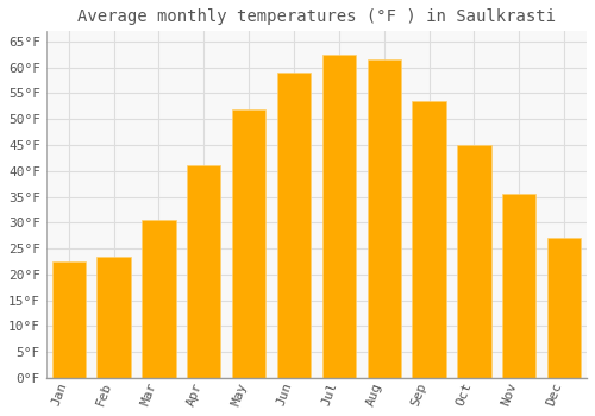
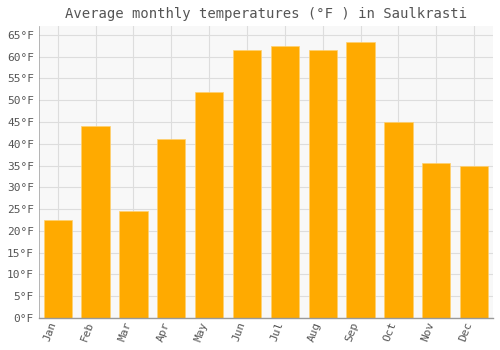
Feb: 23.5°F -> 44.0°F
Mar: 30.5°F -> 24.5°F
Jun: 59.0°F -> 61.5°F
Sep: 53.5°F -> 63.5°F
Dec: 27.0°F -> 35.0°F
